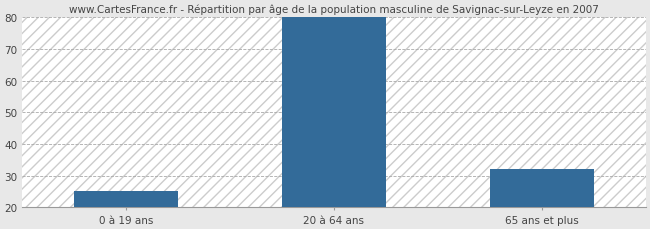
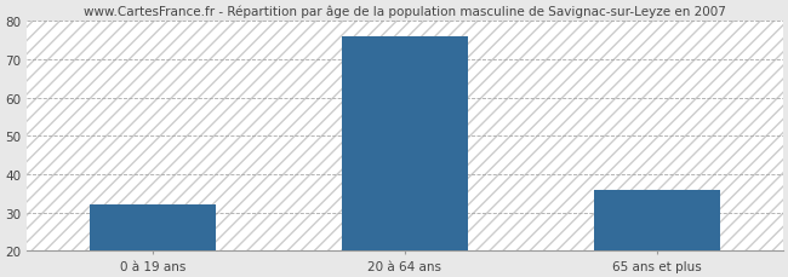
0 à 19 ans: 25 -> 32
20 à 64 ans: 80 -> 76
65 ans et plus: 32 -> 36
